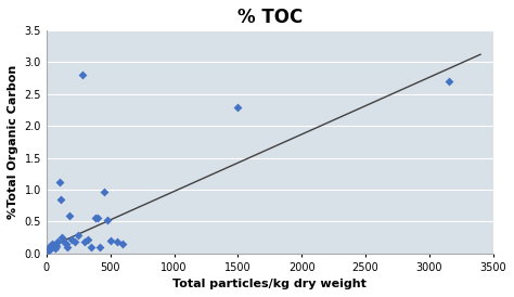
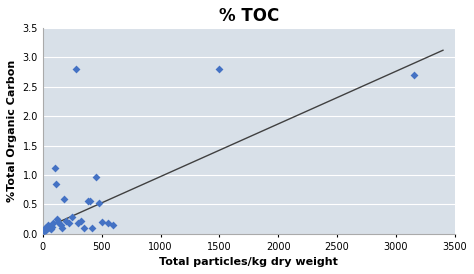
1500: 2.30 -> 2.80
